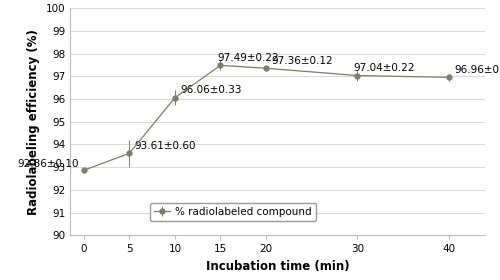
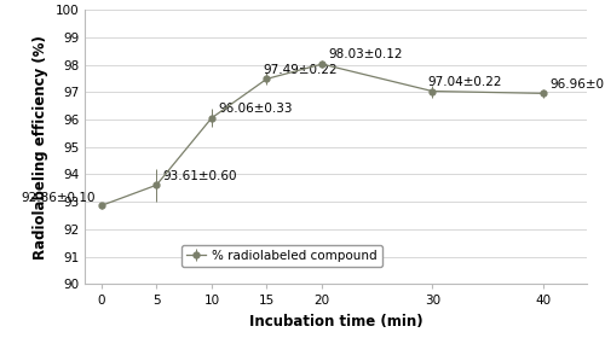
20: 97.36 -> 98.03
